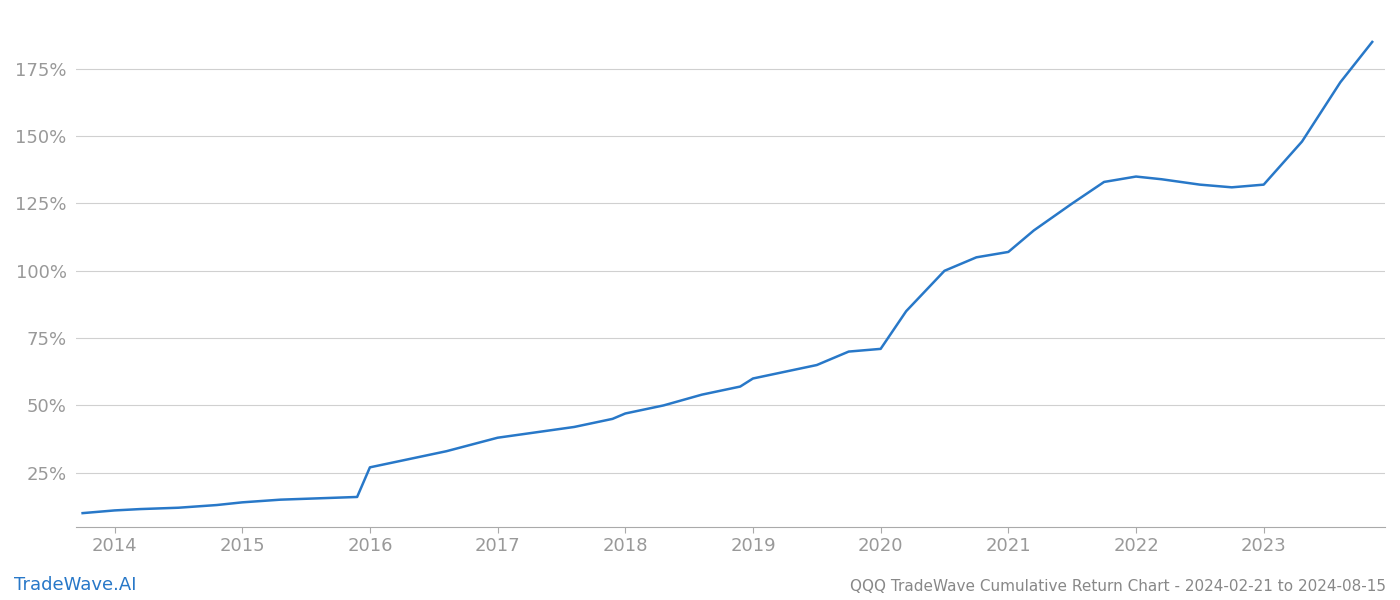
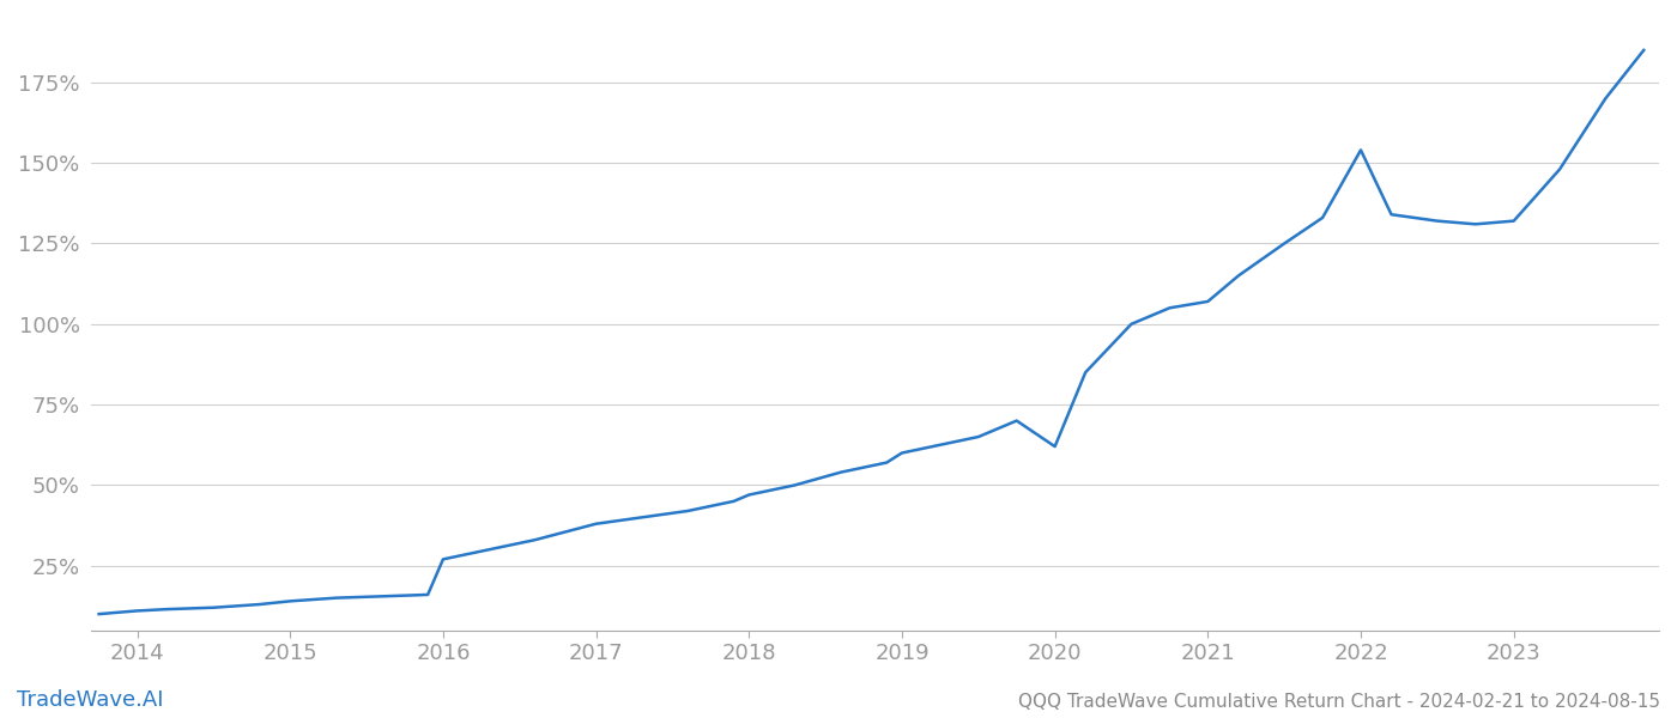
2020: 71.0% -> 62.0%
2022: 135.0% -> 154.0%
